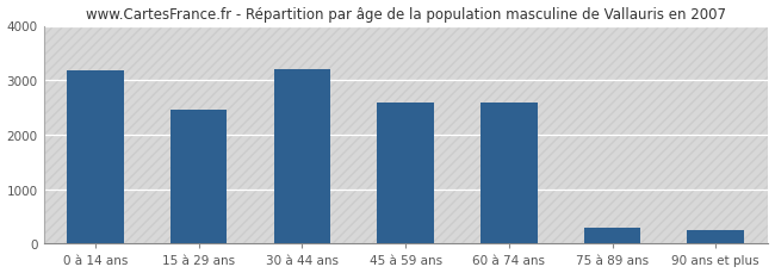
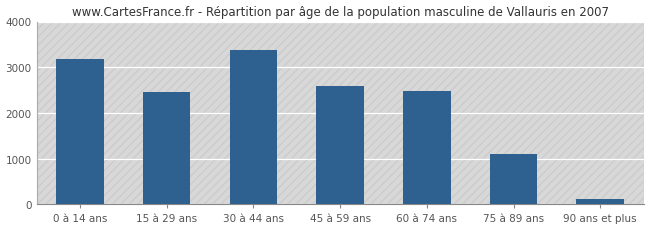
30 à 44 ans: 3200 -> 3370
60 à 74 ans: 2600 -> 2470
75 à 89 ans: 300 -> 1110
90 ans et plus: 250 -> 120
